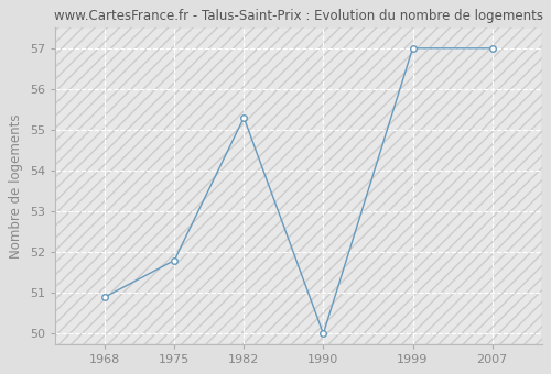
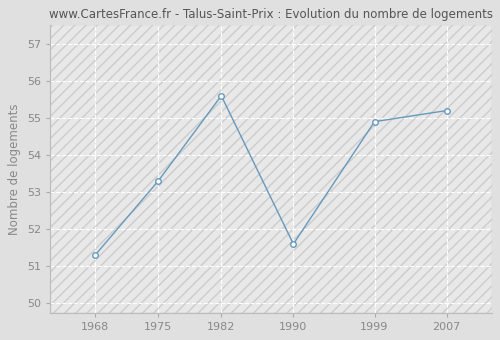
1968: 50.9 -> 51.3
1975: 51.8 -> 53.3
1982: 55.3 -> 55.6
1990: 50.0 -> 51.6
1999: 57.0 -> 54.9
2007: 57.0 -> 55.2
